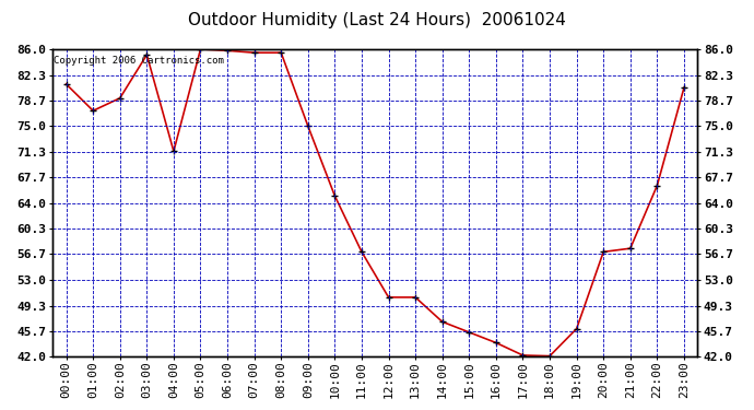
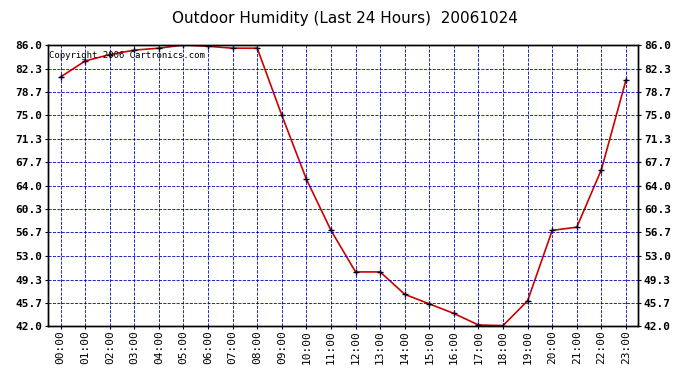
01:00: 77.2 -> 83.5
02:00: 79.0 -> 84.5
04:00: 71.4 -> 85.5
